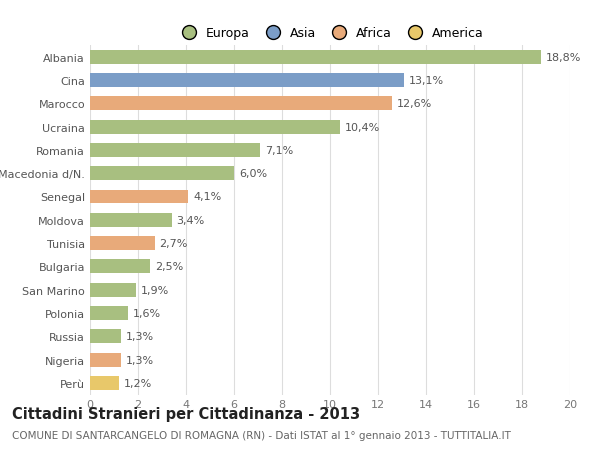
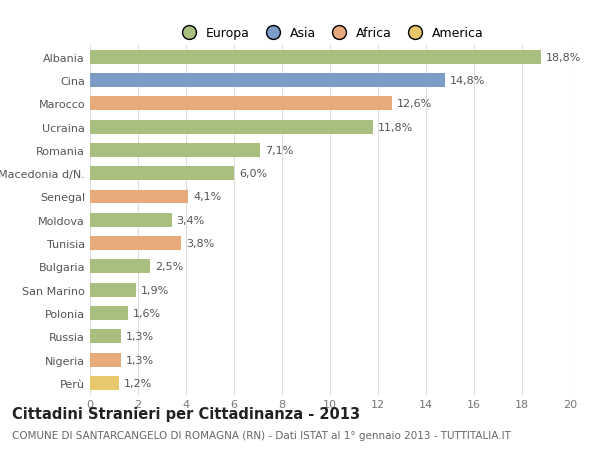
Cina: 13,1% -> 14,8%
Ucraina: 10,4% -> 11,8%
Tunisia: 2,7% -> 3,8%
